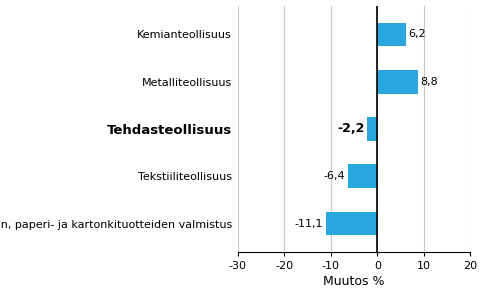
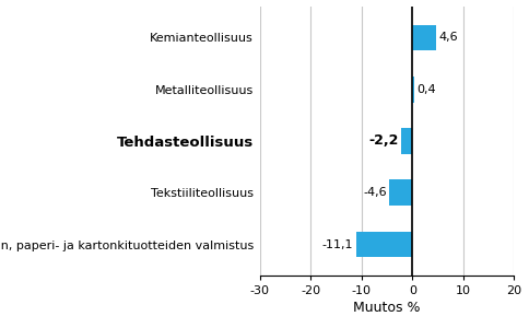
Kemianteollisuus: 6,2 -> 4,6
Metalliteollisuus: 8,8 -> 0,4
Tekstiiliteollisuus: -6,4 -> -4,6
